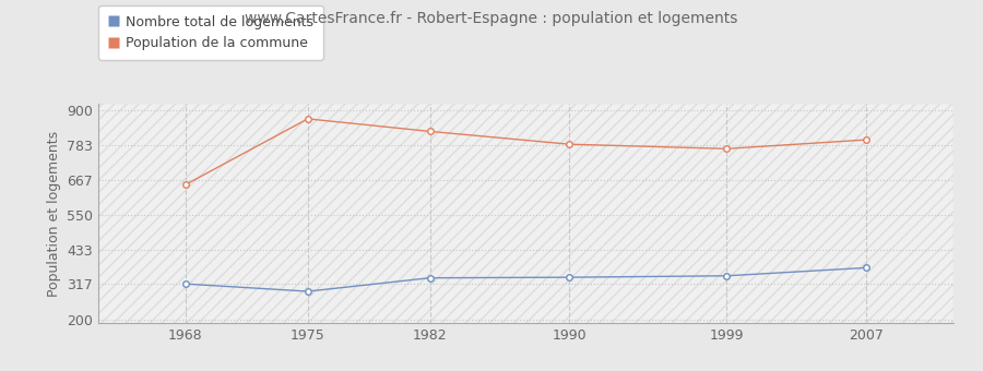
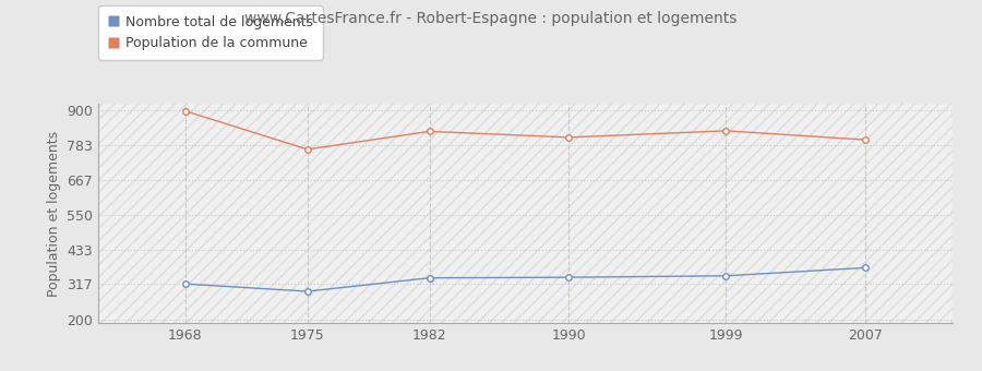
Population de la commune/1968: 650 -> 896
Population de la commune/1975: 870 -> 768
Population de la commune/1990: 785 -> 808
Population de la commune/1999: 770 -> 830
